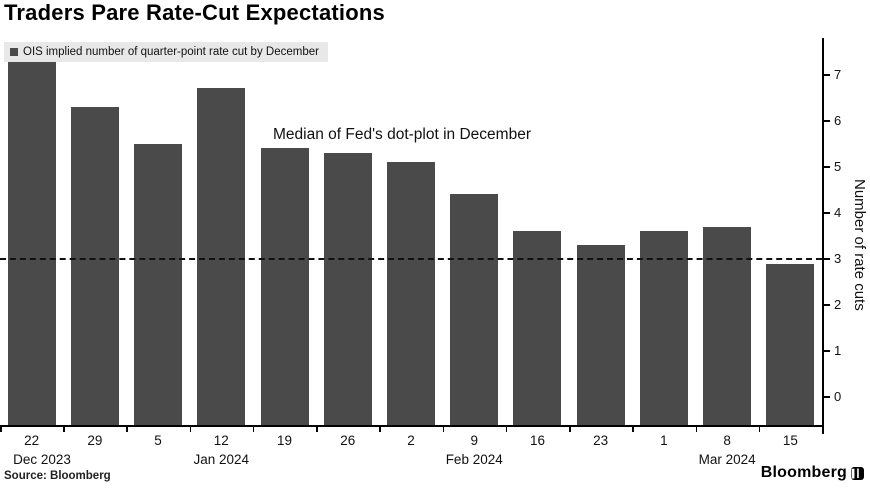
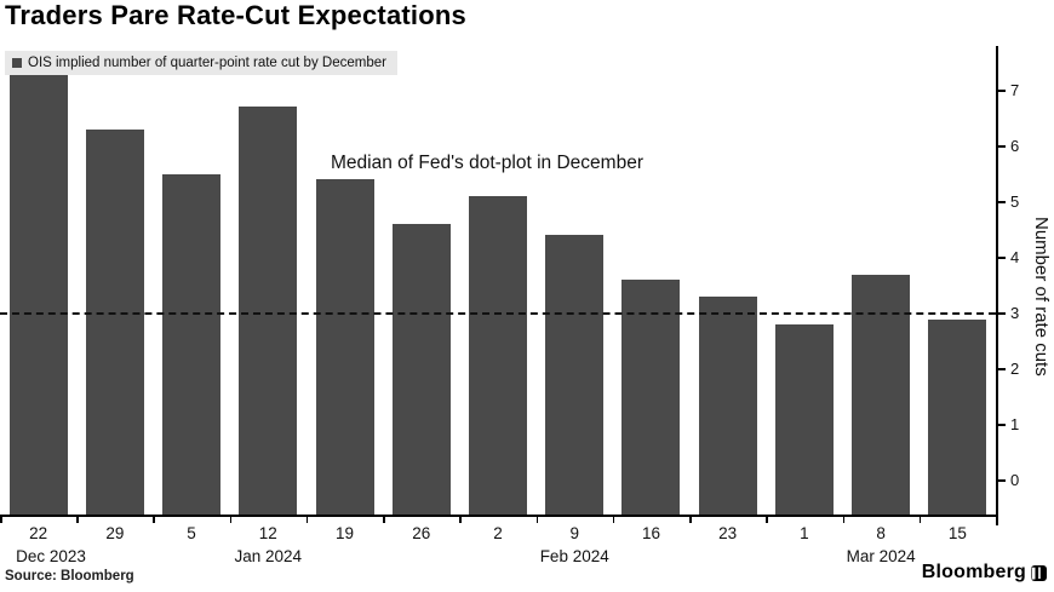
26: 5.3 -> 4.6
1: 3.6 -> 2.8
